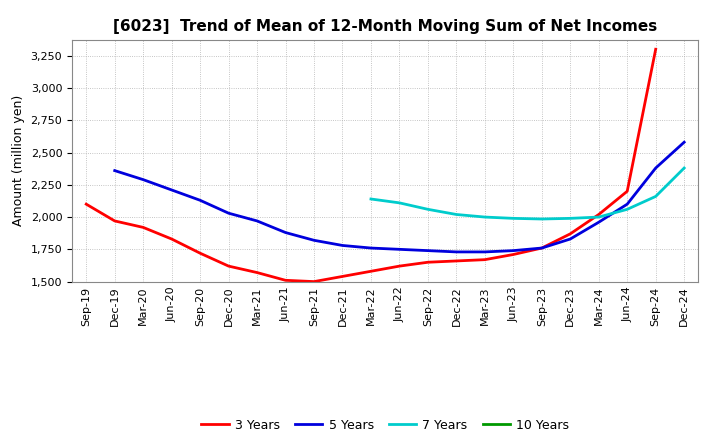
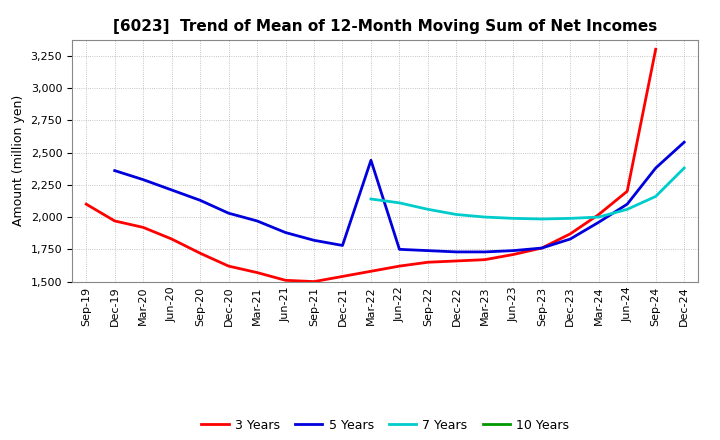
5 Years/Mar-22: 1,760 -> 2,440
